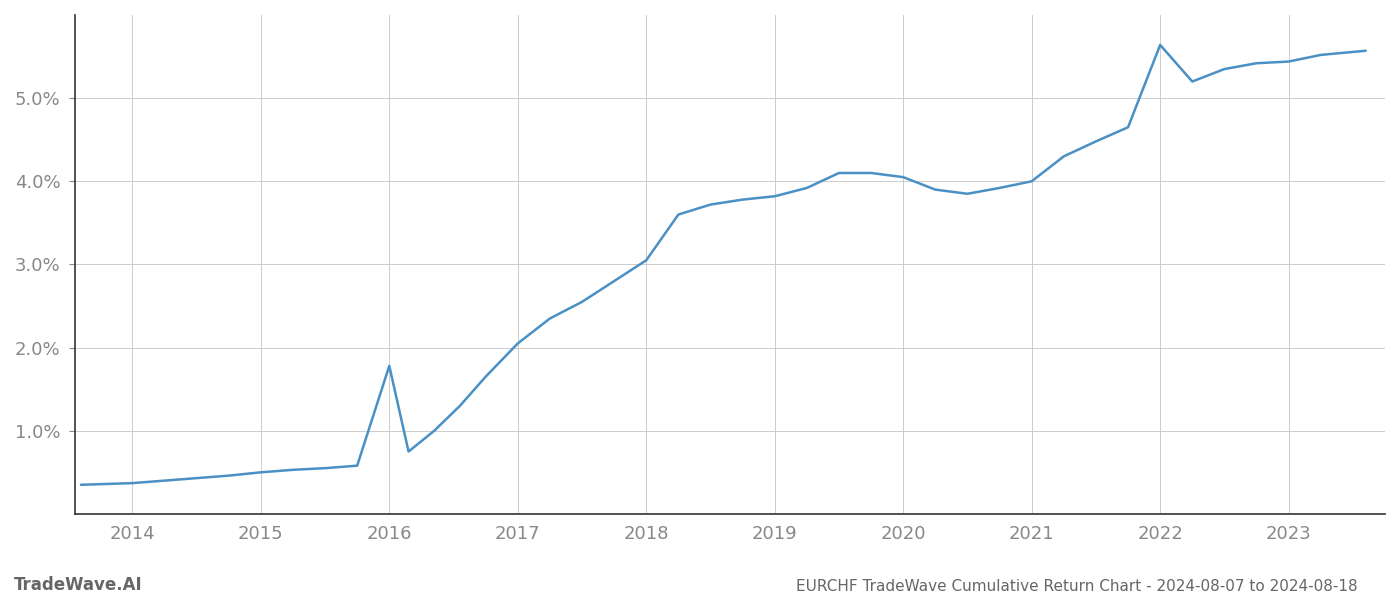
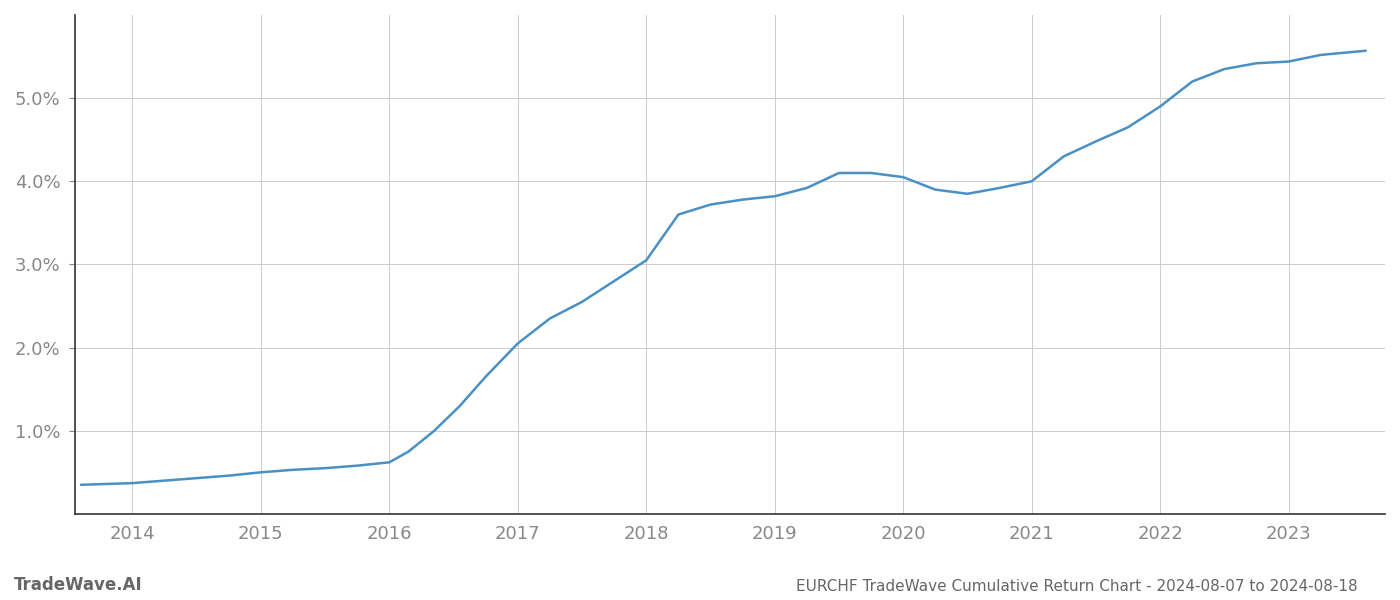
2016: 1.78% -> 0.62%
2022: 5.64% -> 4.90%
